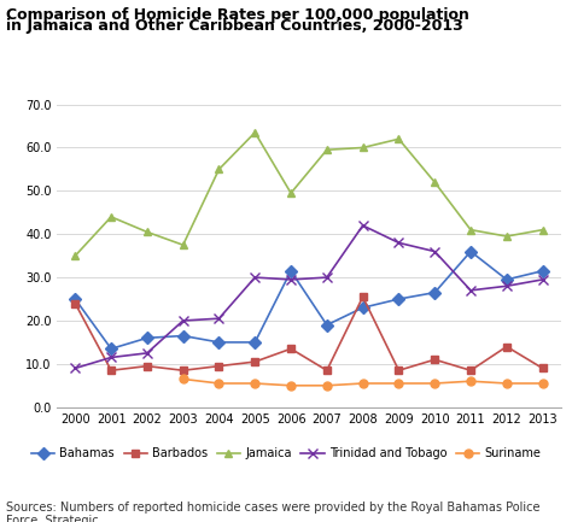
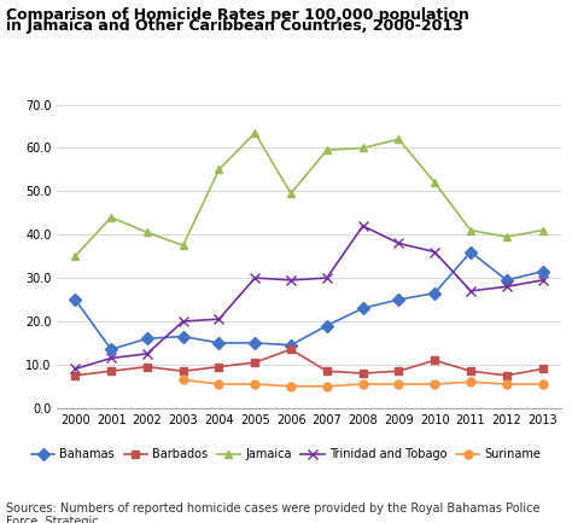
Barbados/2000: 24.0 -> 7.5
Bahamas/2006: 31.5 -> 14.5
Barbados/2008: 25.5 -> 8.0
Barbados/2012: 14.0 -> 7.5
